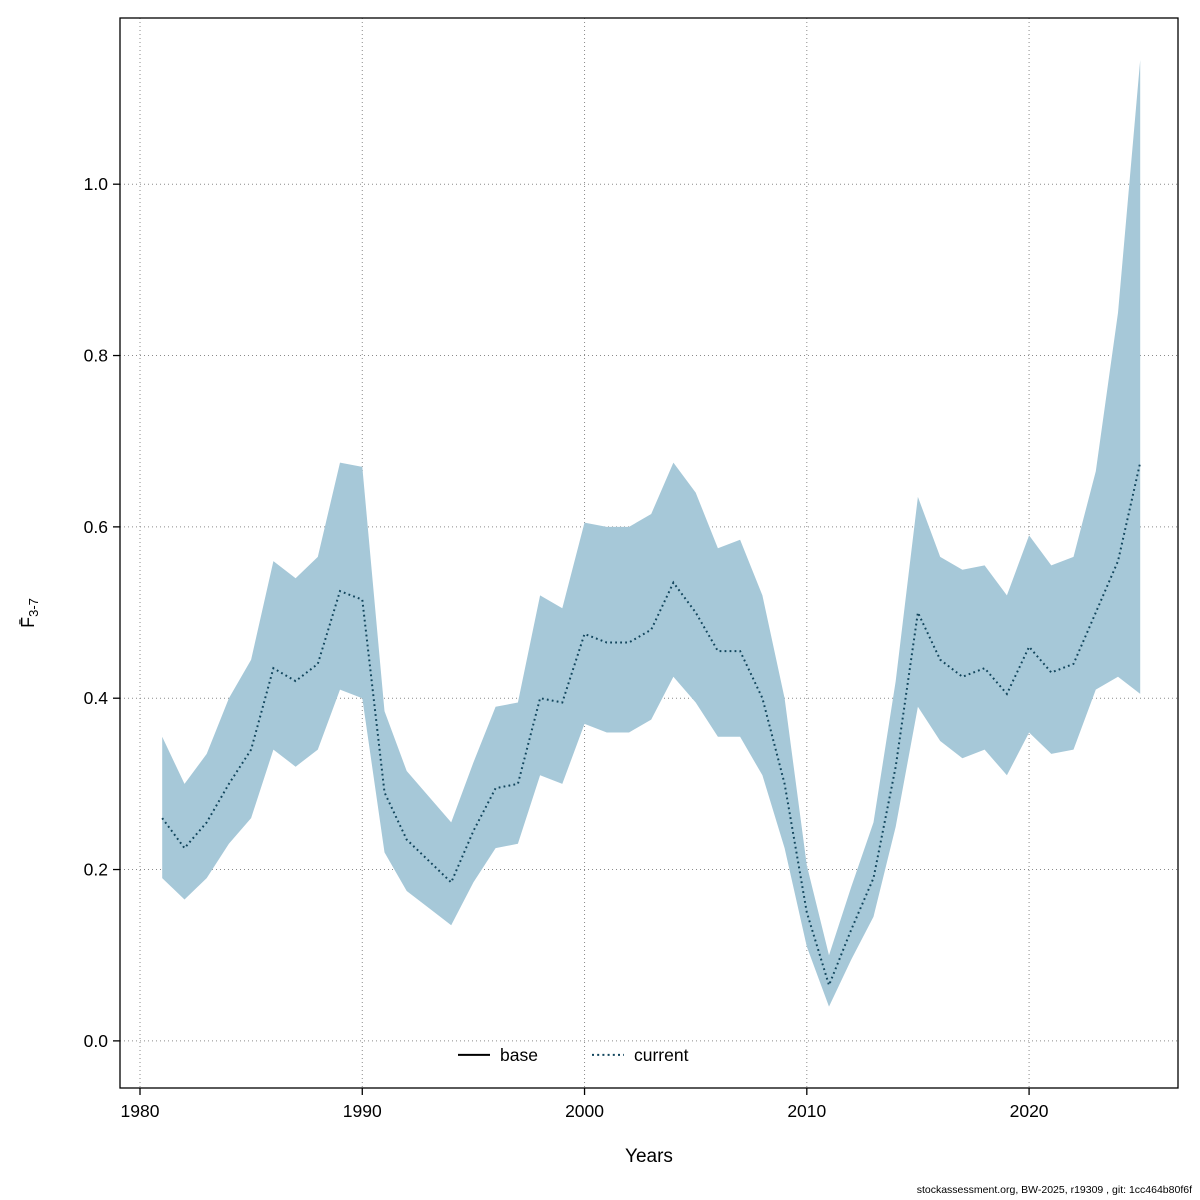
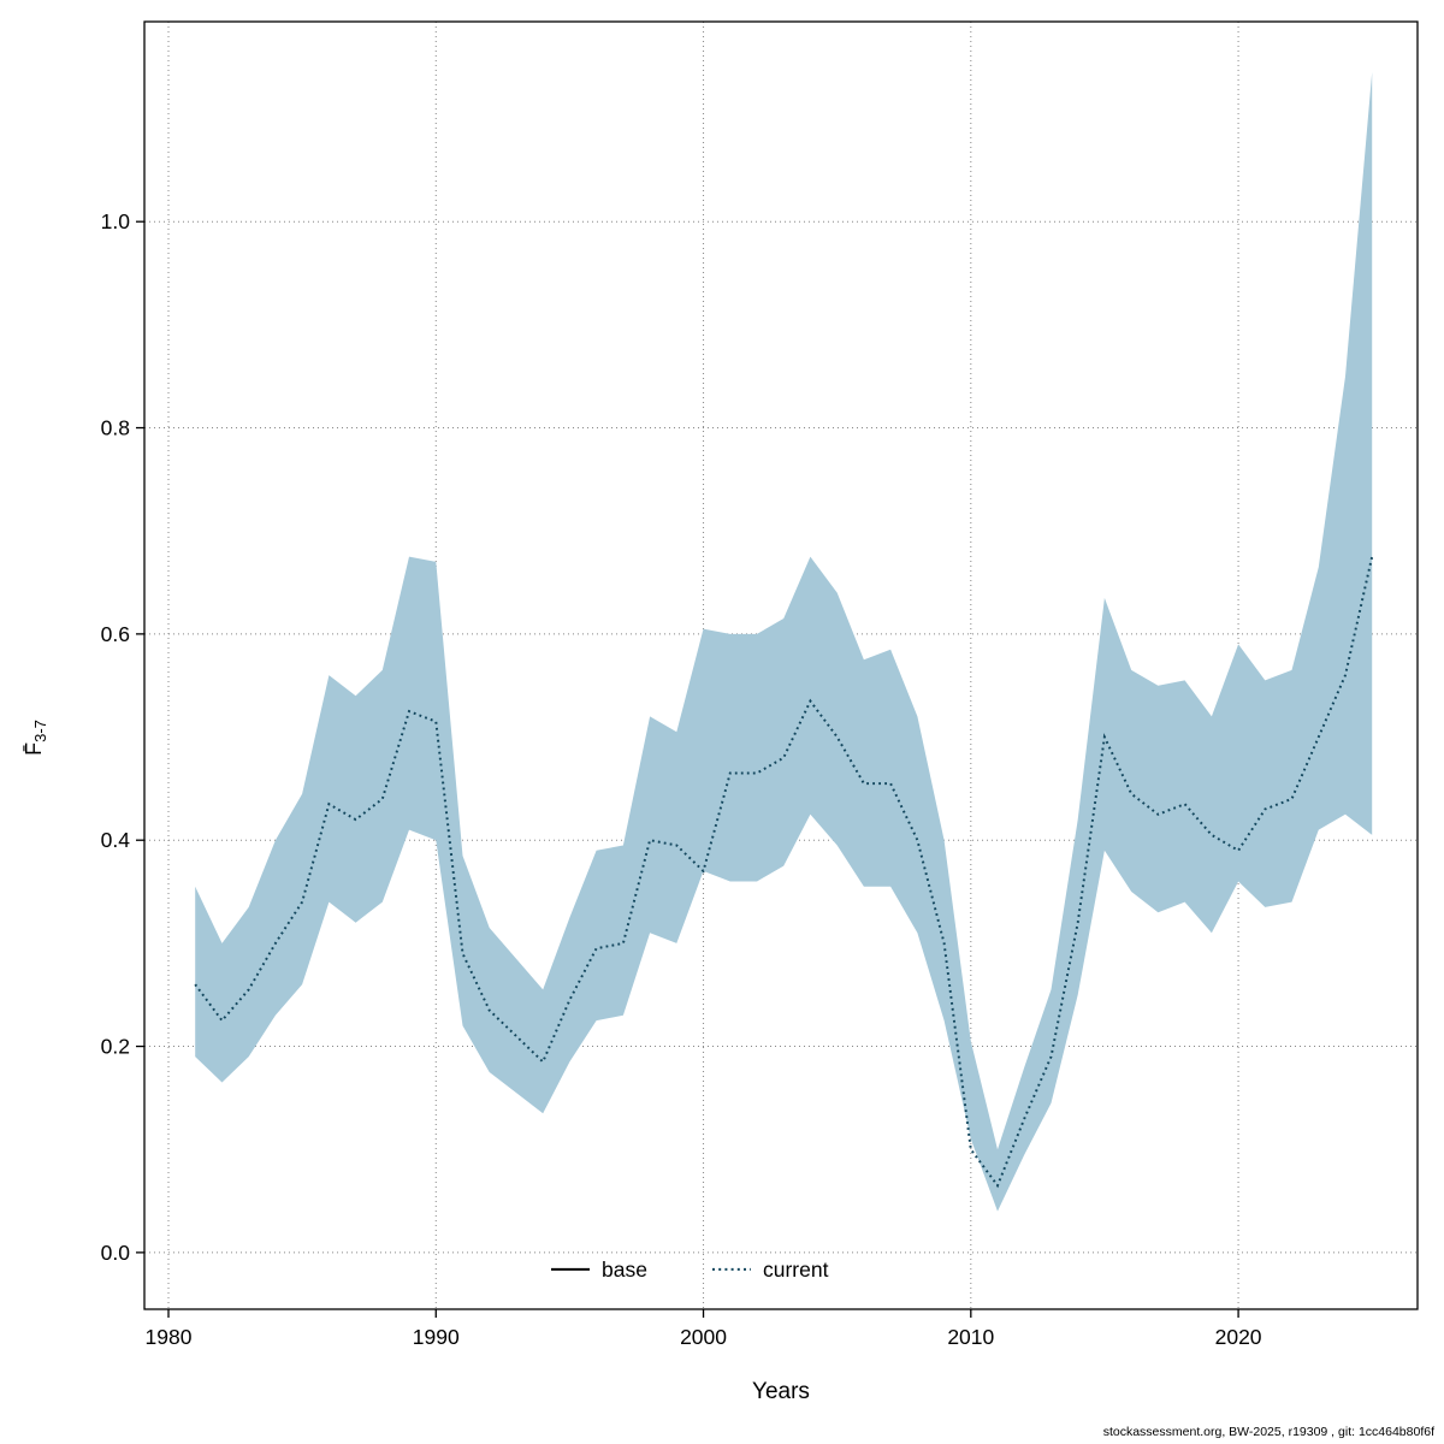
current/2000: 0.47 -> 0.37
current/2010: 0.15 -> 0.10
current/2020: 0.46 -> 0.39
